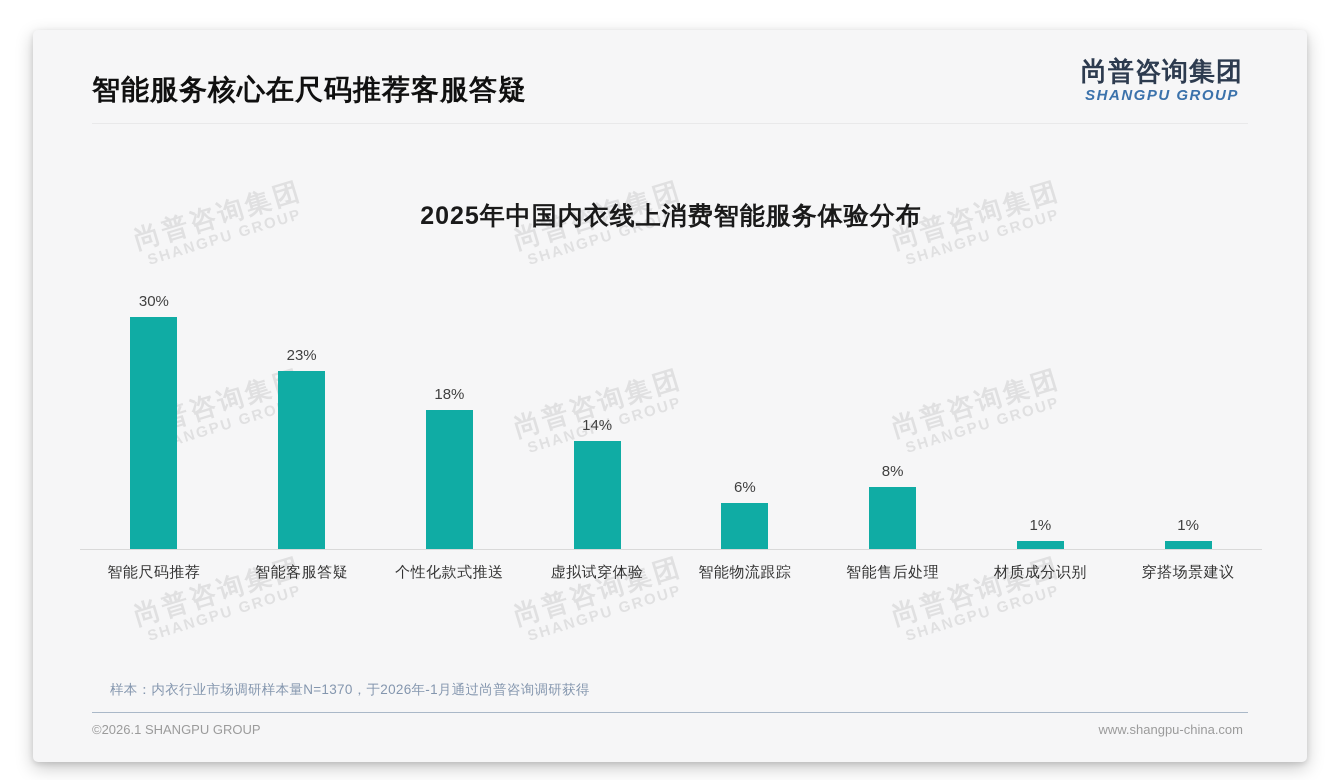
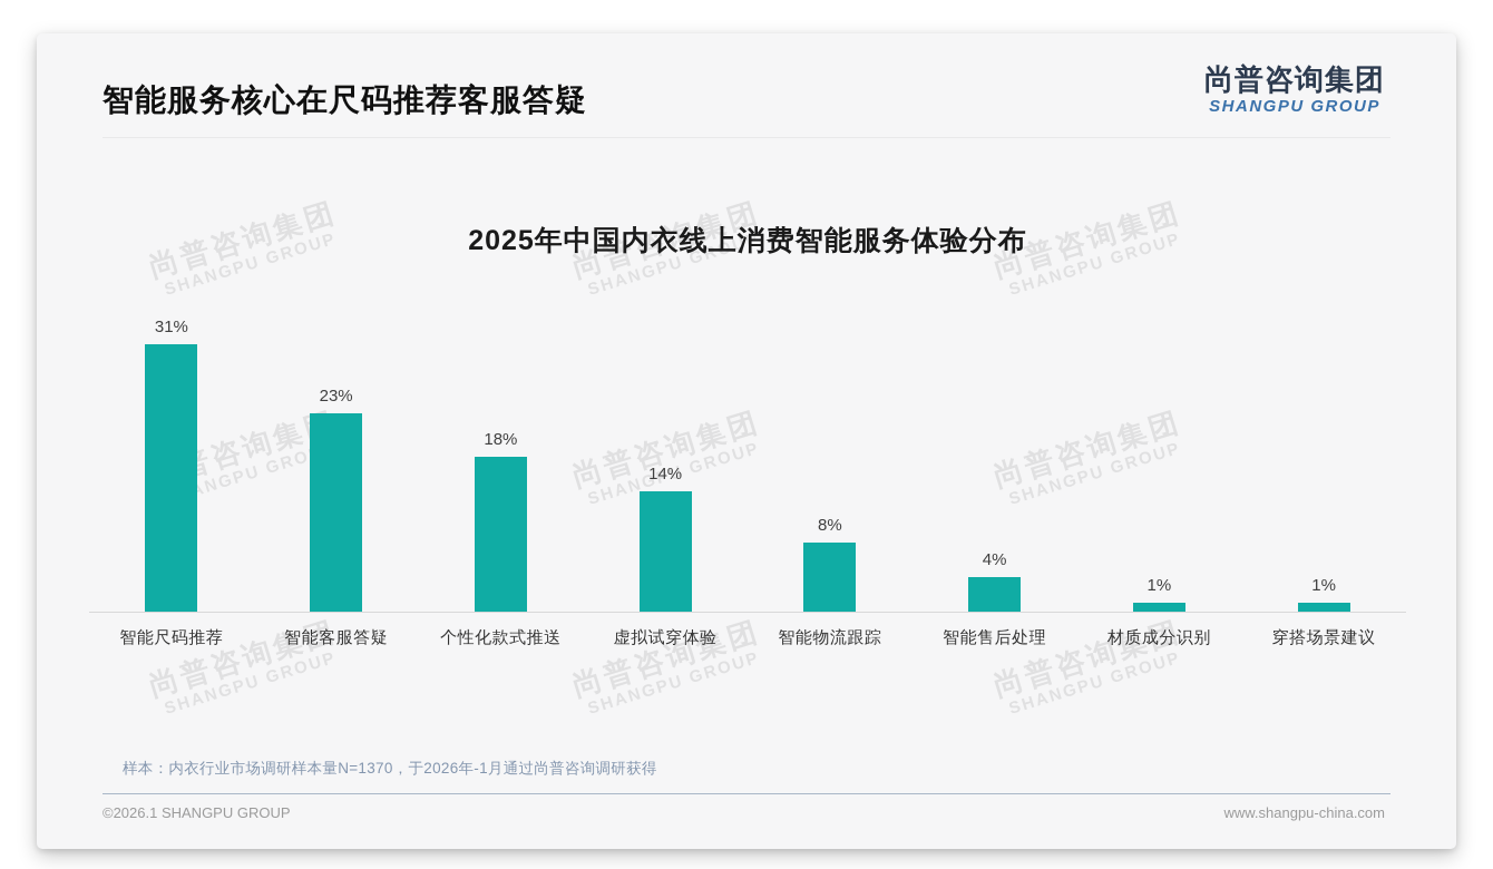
智能尺码推荐: 30% -> 31%
智能物流跟踪: 6% -> 8%
智能售后处理: 8% -> 4%
